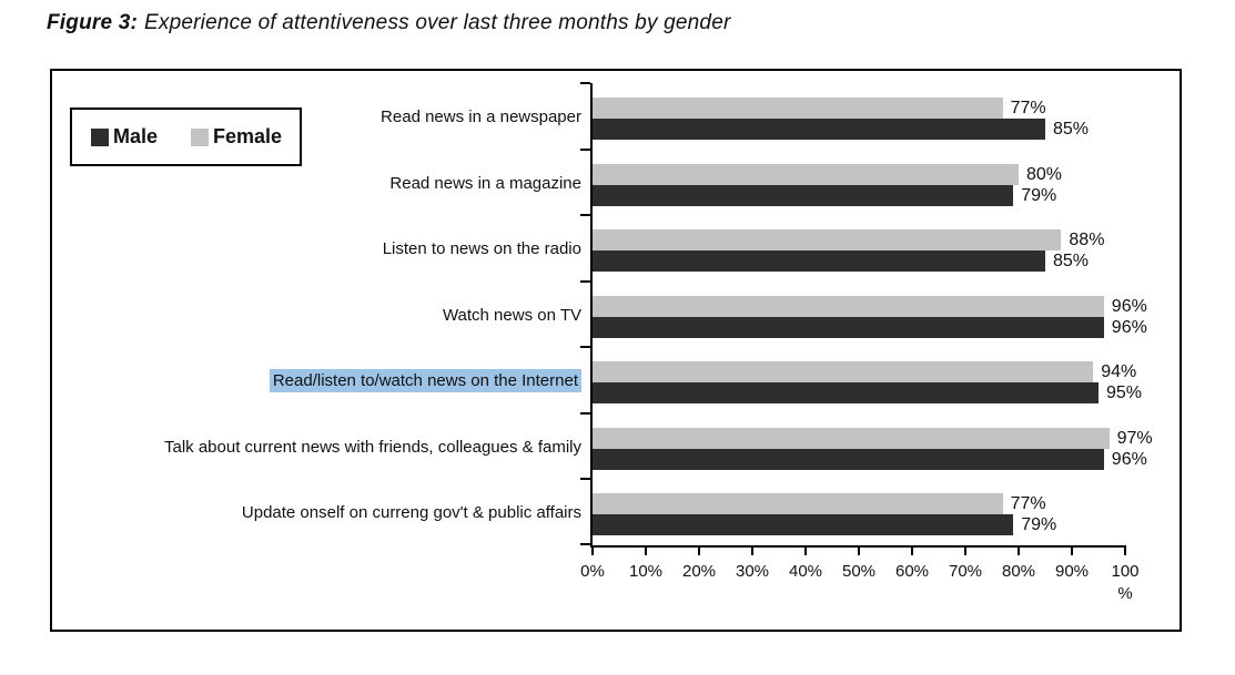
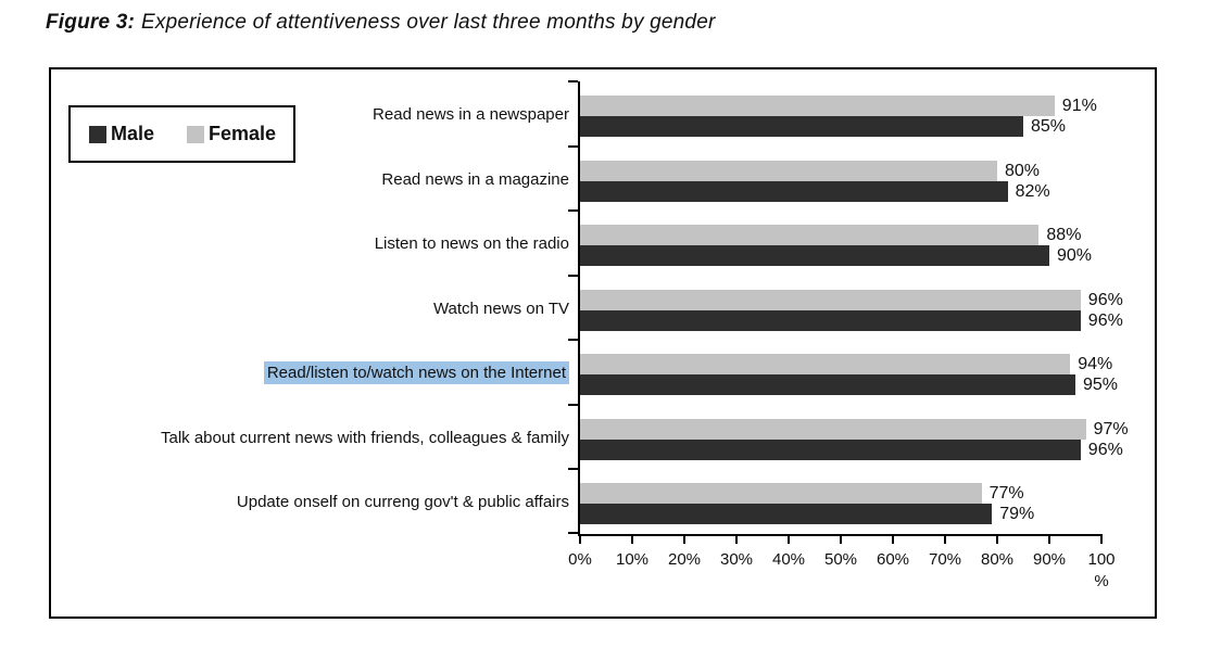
Female/Read news in a newspaper: 77% -> 91%
Male/Read news in a magazine: 79% -> 82%
Male/Listen to news on the radio: 85% -> 90%
